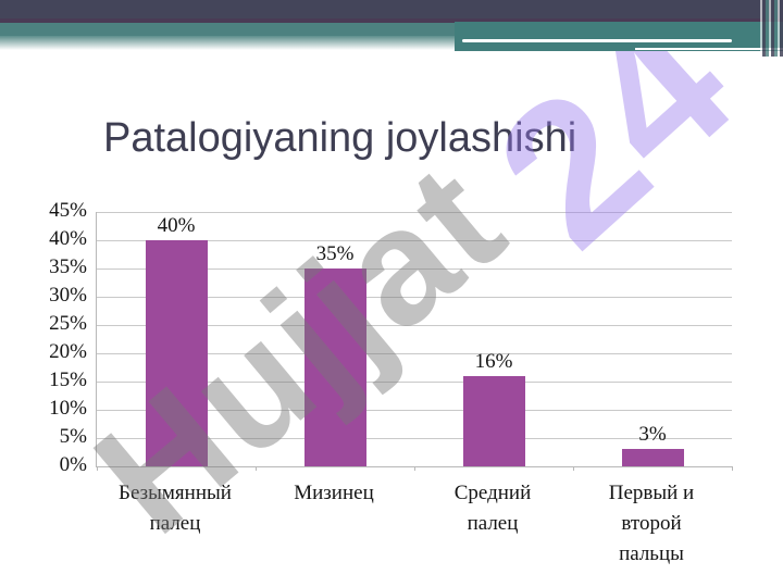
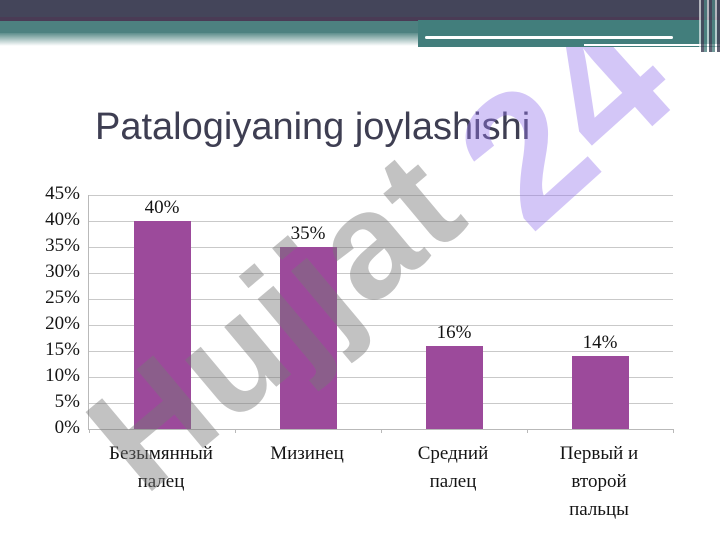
Первый и второй пальцы: 3% -> 14%
